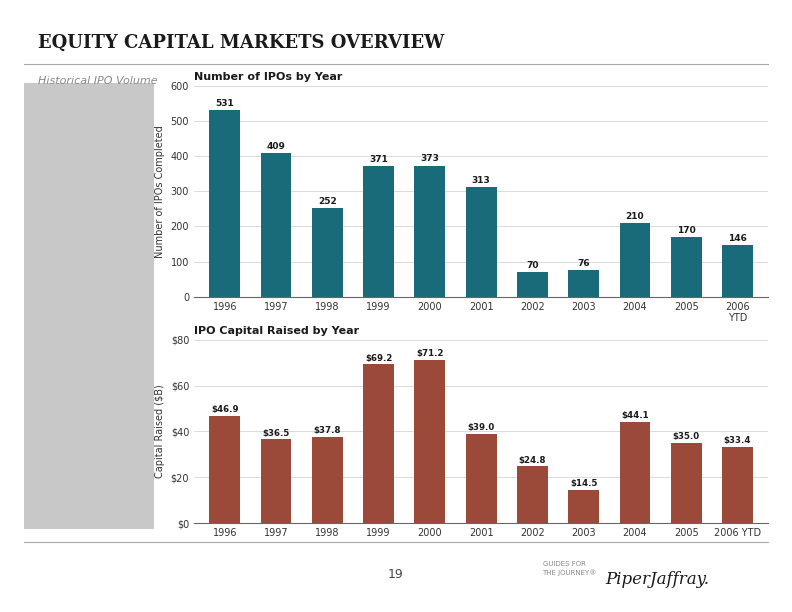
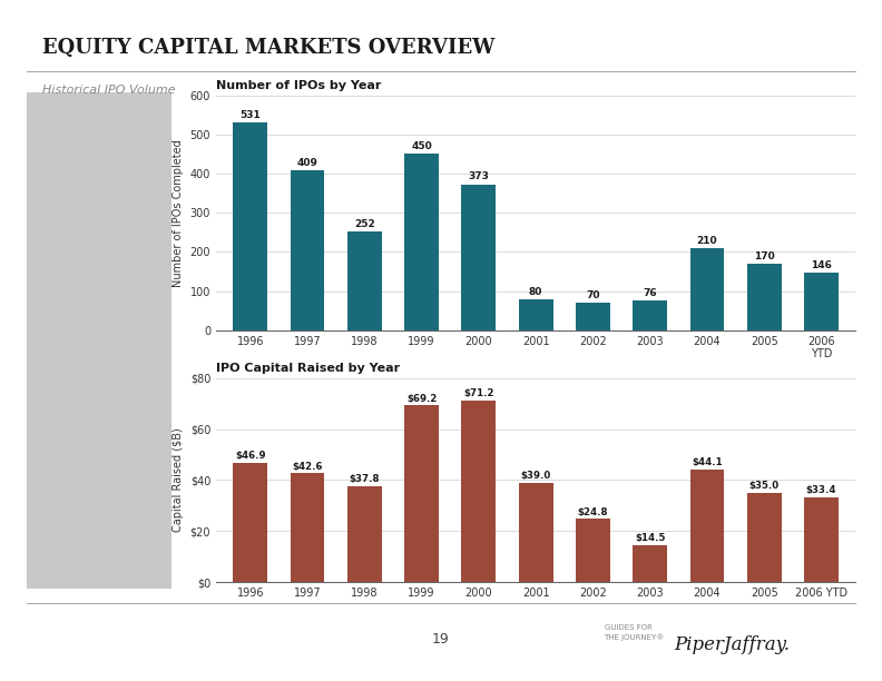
Number of IPOs by Year/1999: 371 -> 450
Number of IPOs by Year/2001: 313 -> 80
IPO Capital Raised by Year/1997: $36.5 -> $42.6
